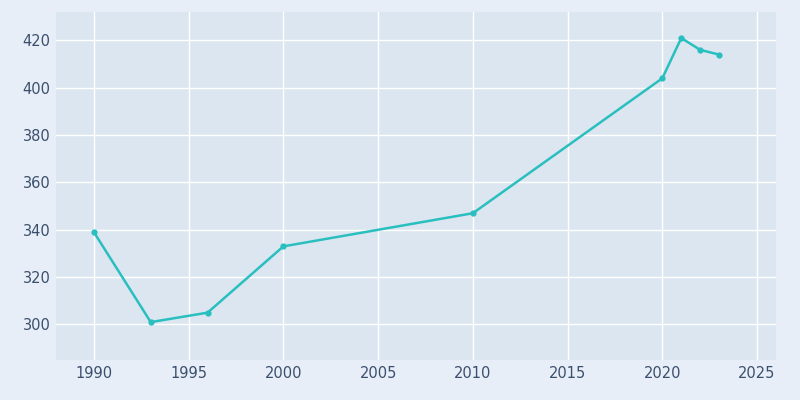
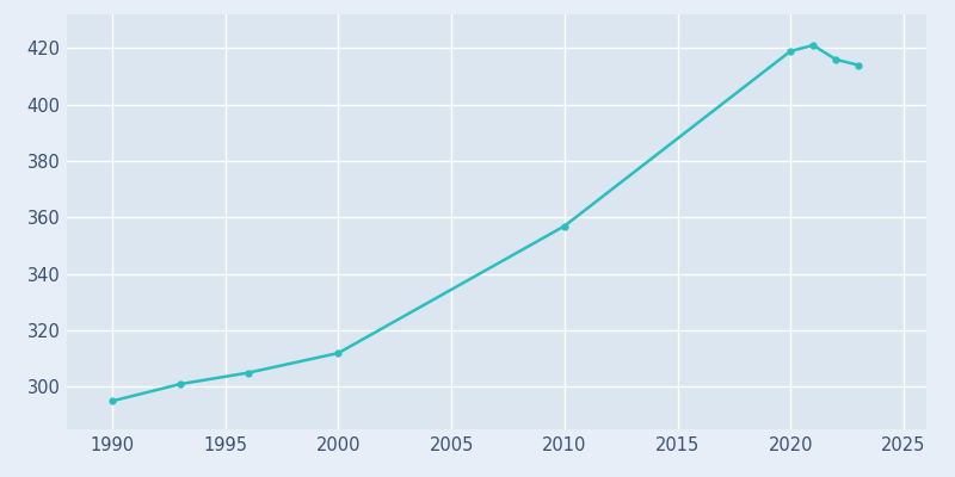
1990: 339 -> 295
2000: 333 -> 312
2010: 347 -> 357
2020: 404 -> 419
